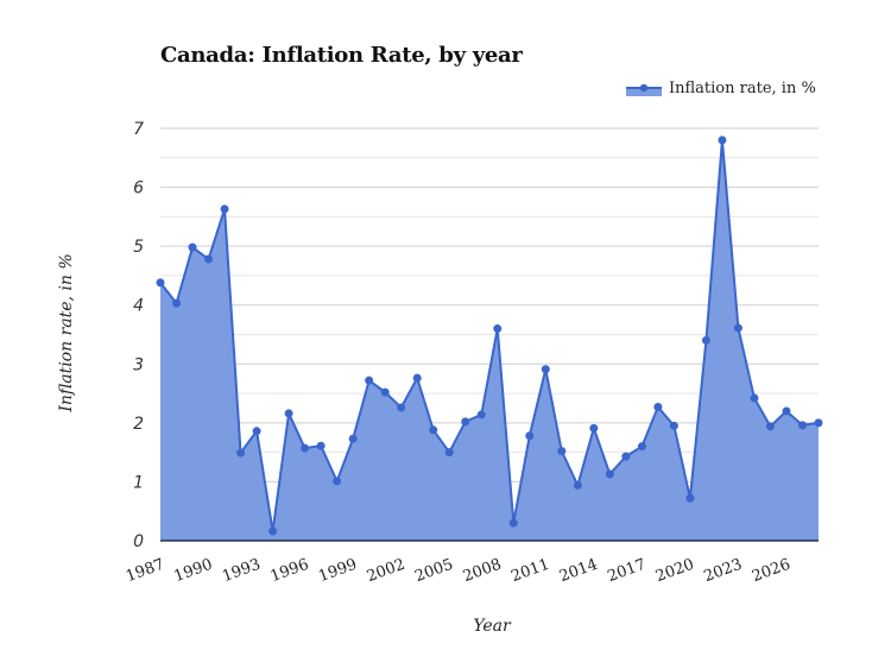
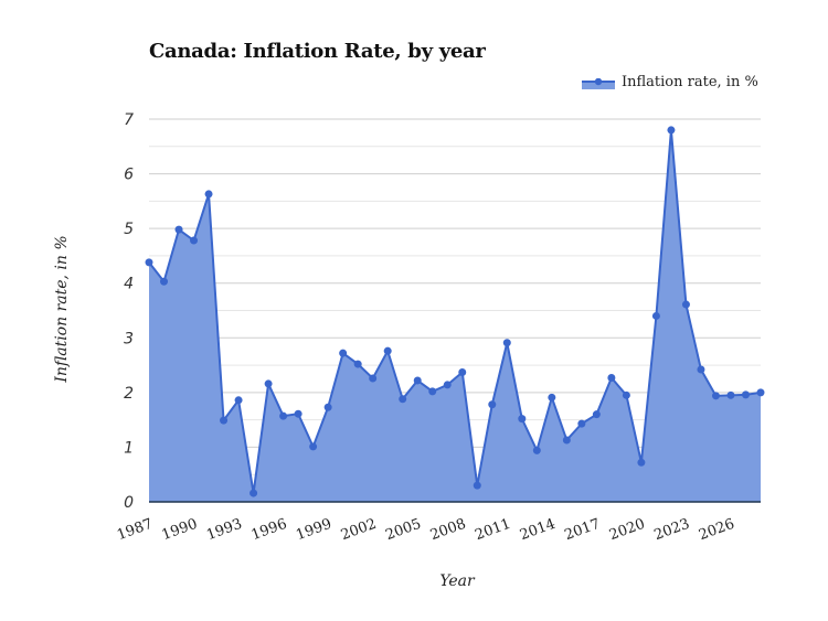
2005: 1.5 -> 2.2
2008: 3.6 -> 2.4
2026: 2.2 -> 1.9
